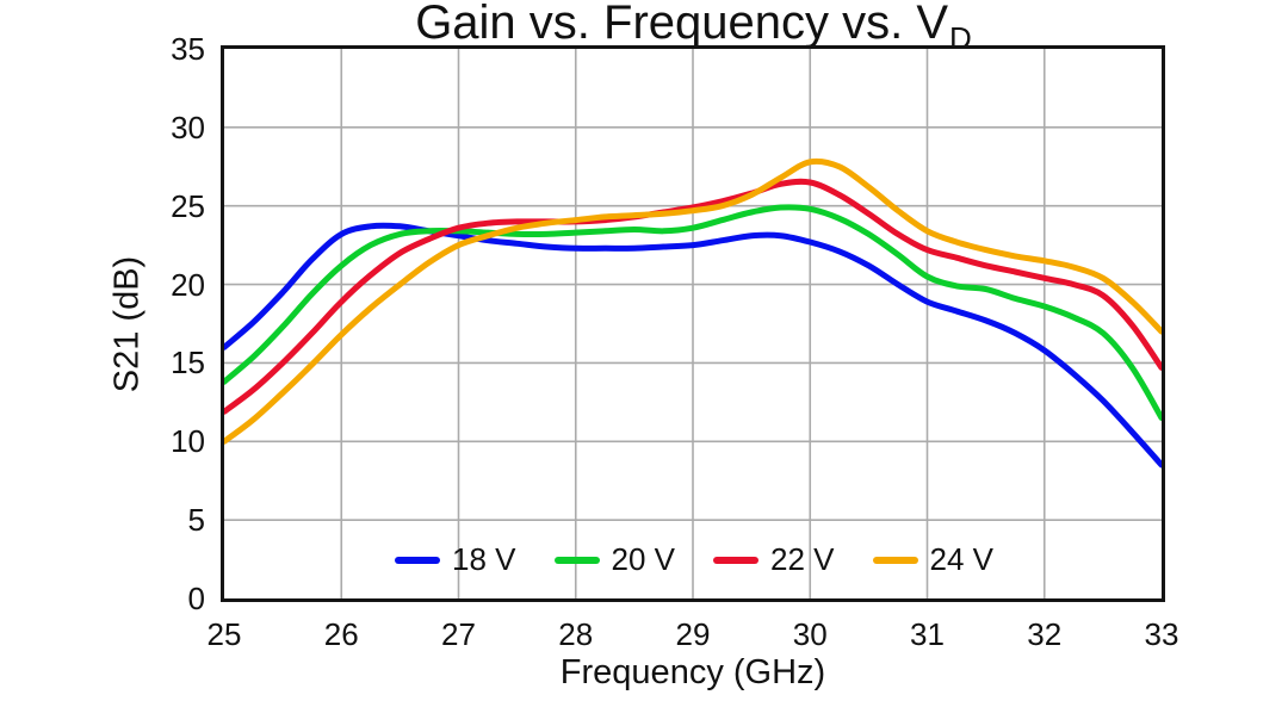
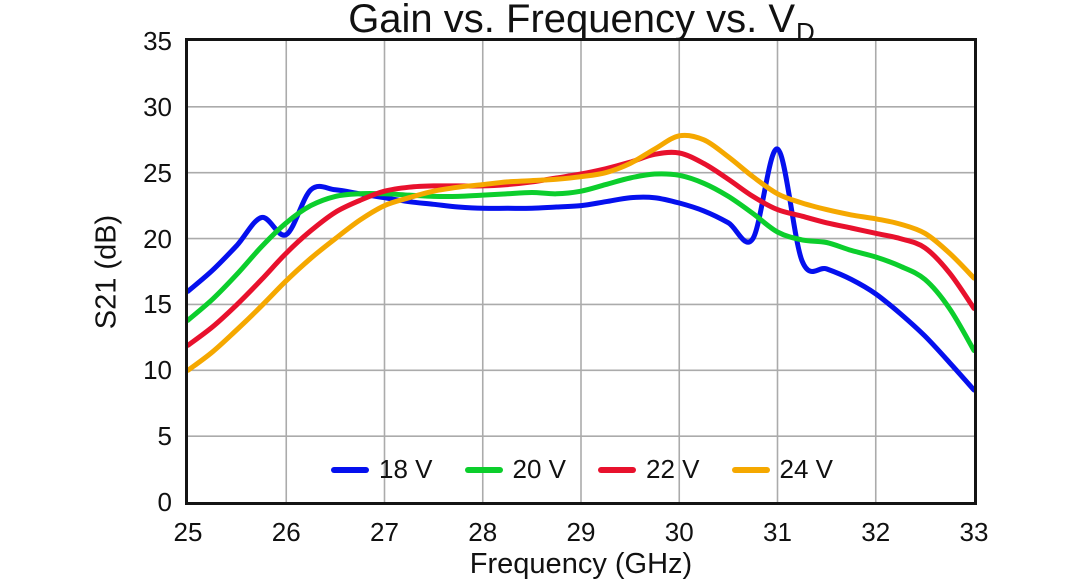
18 V/26: 23.2 -> 20.3
18 V/31: 18.9 -> 26.8
